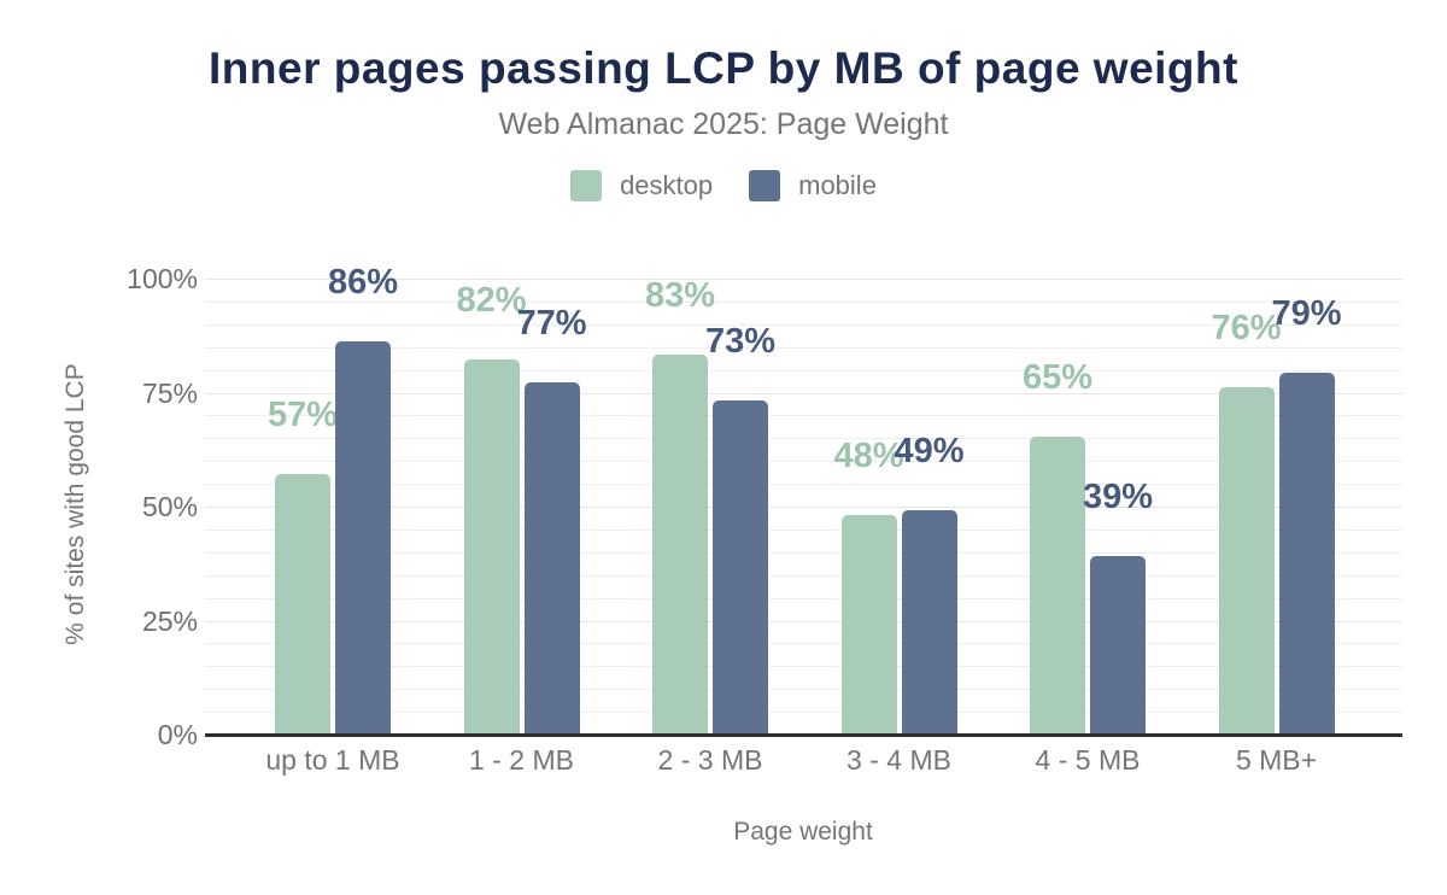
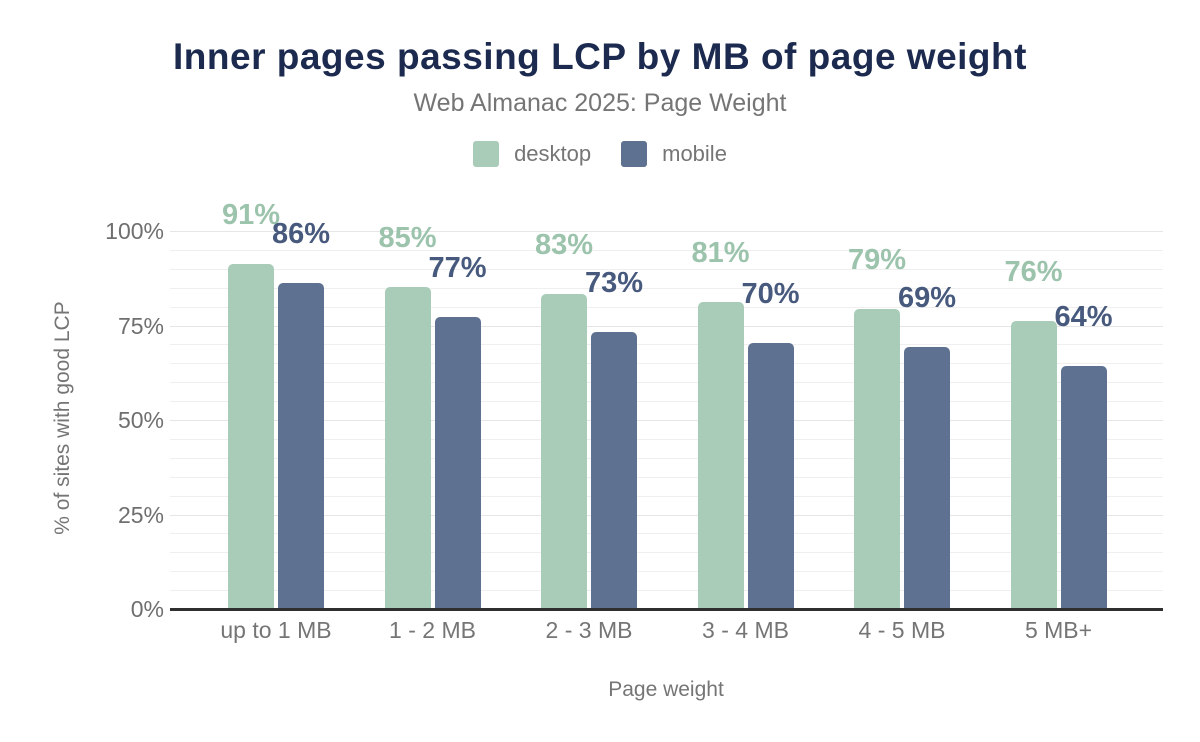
desktop/up to 1 MB: 57% -> 91%
desktop/1 - 2 MB: 82% -> 85%
desktop/3 - 4 MB: 48% -> 81%
mobile/3 - 4 MB: 49% -> 70%
desktop/4 - 5 MB: 65% -> 79%
mobile/4 - 5 MB: 39% -> 69%
mobile/5 MB+: 79% -> 64%
